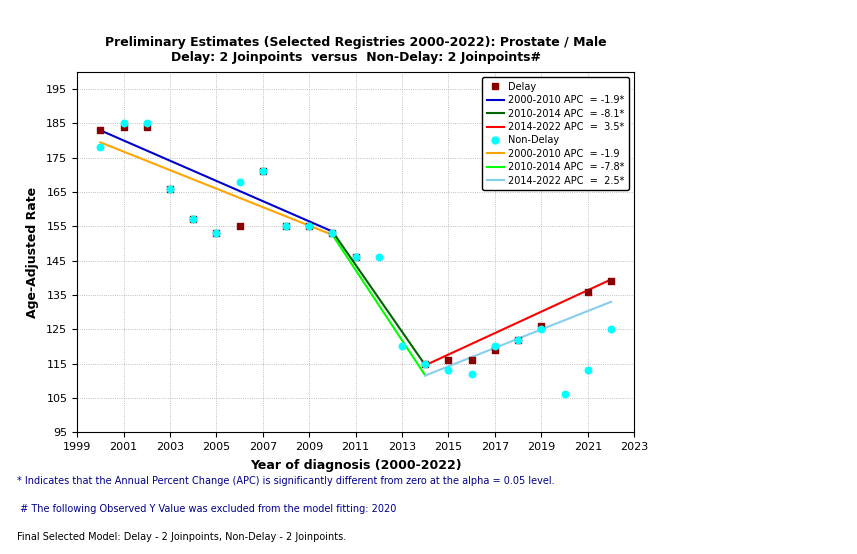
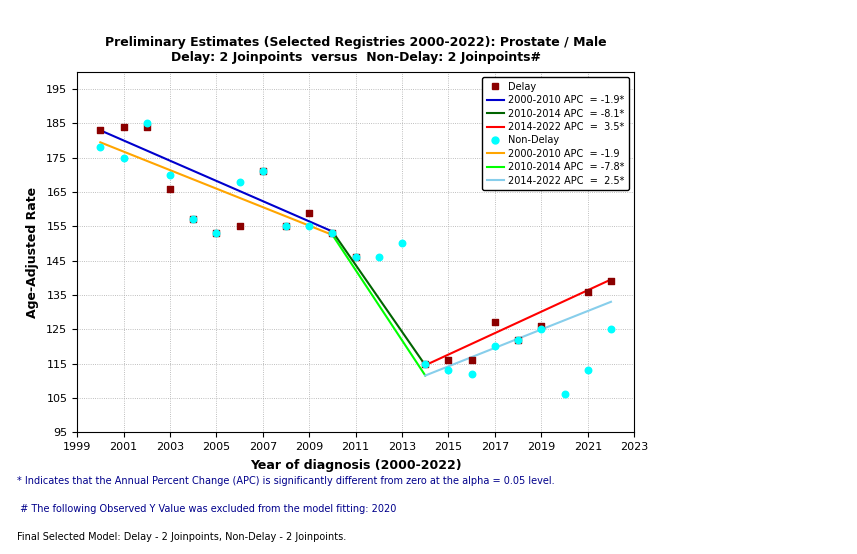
Non-Delay/2001: 185 -> 175
Non-Delay/2003: 166 -> 170
Delay/2009: 155 -> 159
Non-Delay/2013: 120 -> 150
Delay/2017: 119 -> 127
